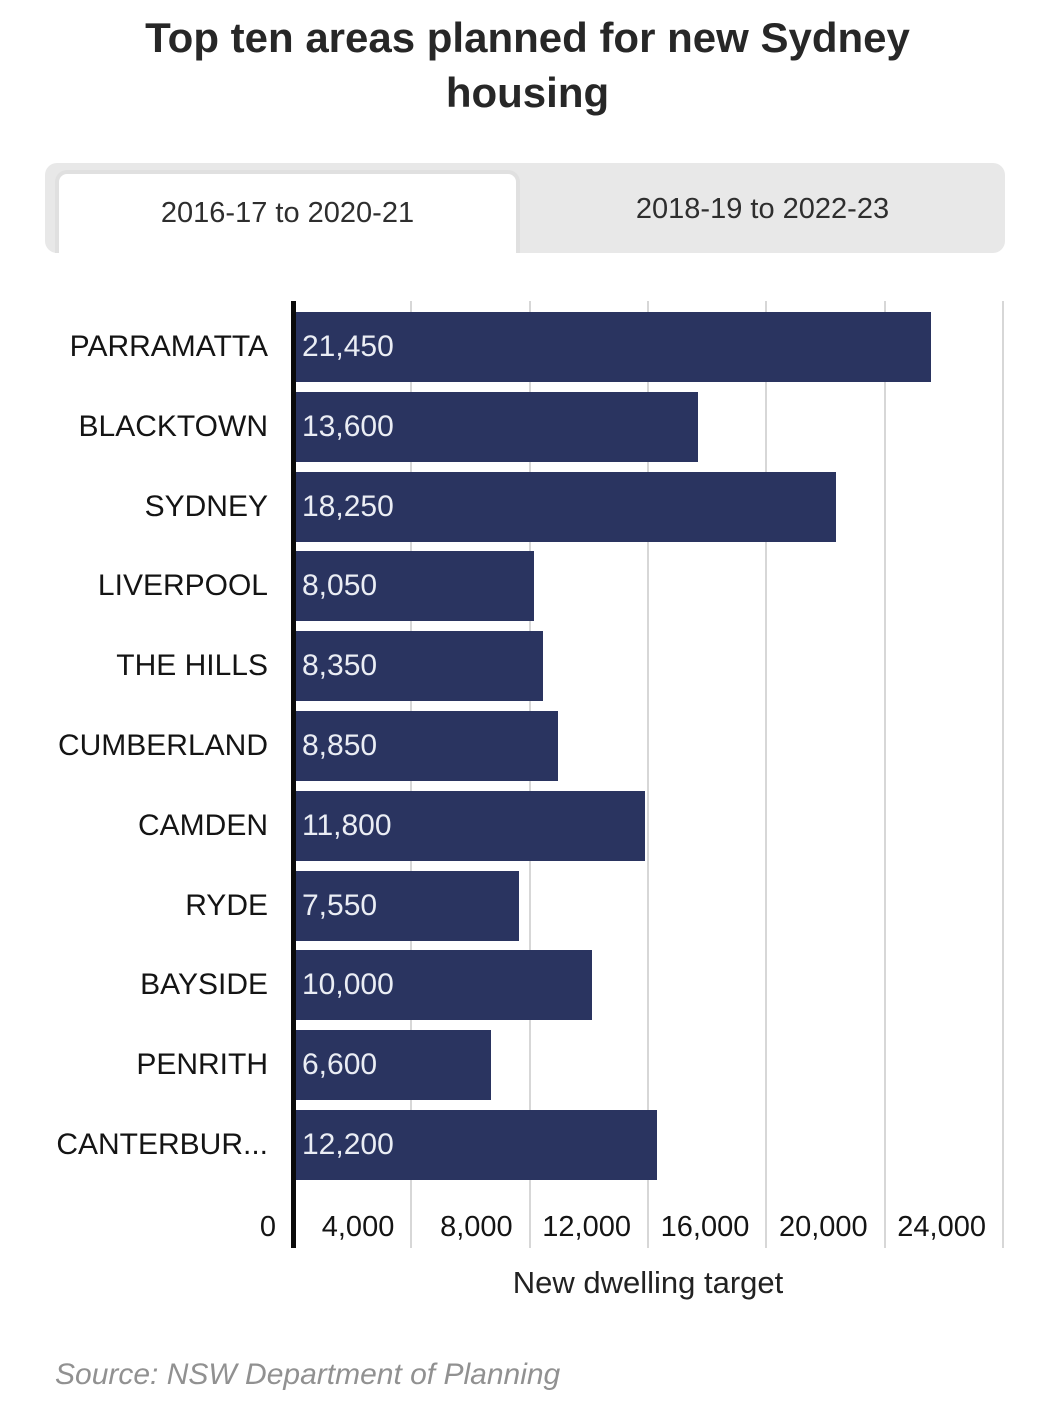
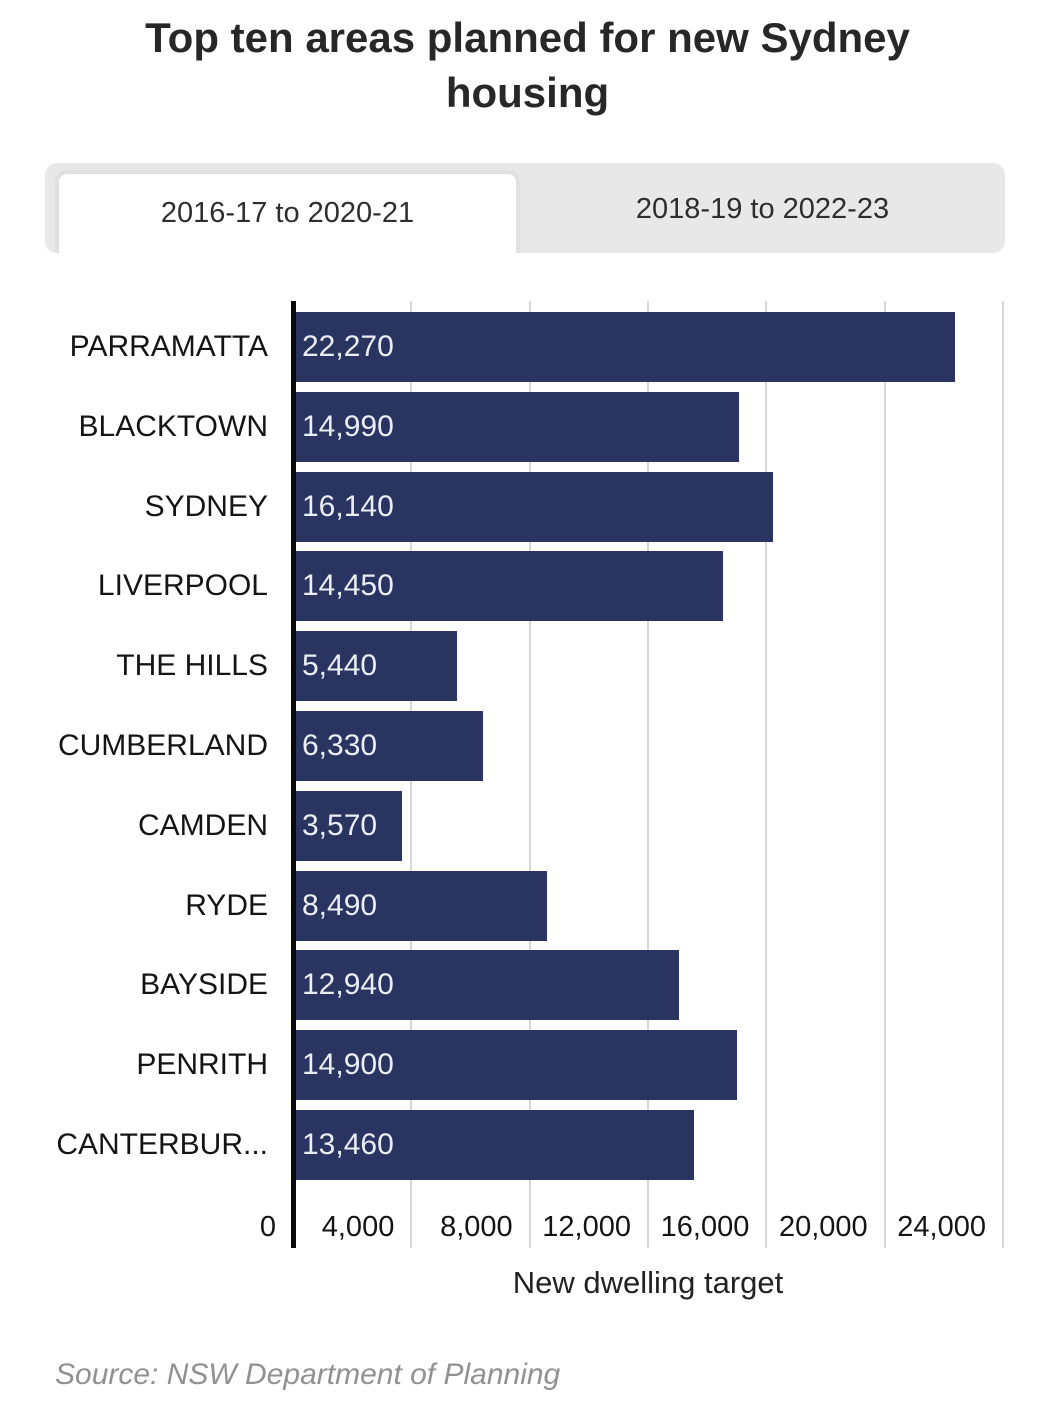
PARRAMATTA: 21,450 -> 22,270
BLACKTOWN: 13,600 -> 14,990
SYDNEY: 18,250 -> 16,140
LIVERPOOL: 8,050 -> 14,450
THE HILLS: 8,350 -> 5,440
CUMBERLAND: 8,850 -> 6,330
CAMDEN: 11,800 -> 3,570
RYDE: 7,550 -> 8,490
BAYSIDE: 10,000 -> 12,940
PENRITH: 6,600 -> 14,900
CANTERBUR...: 12,200 -> 13,460
